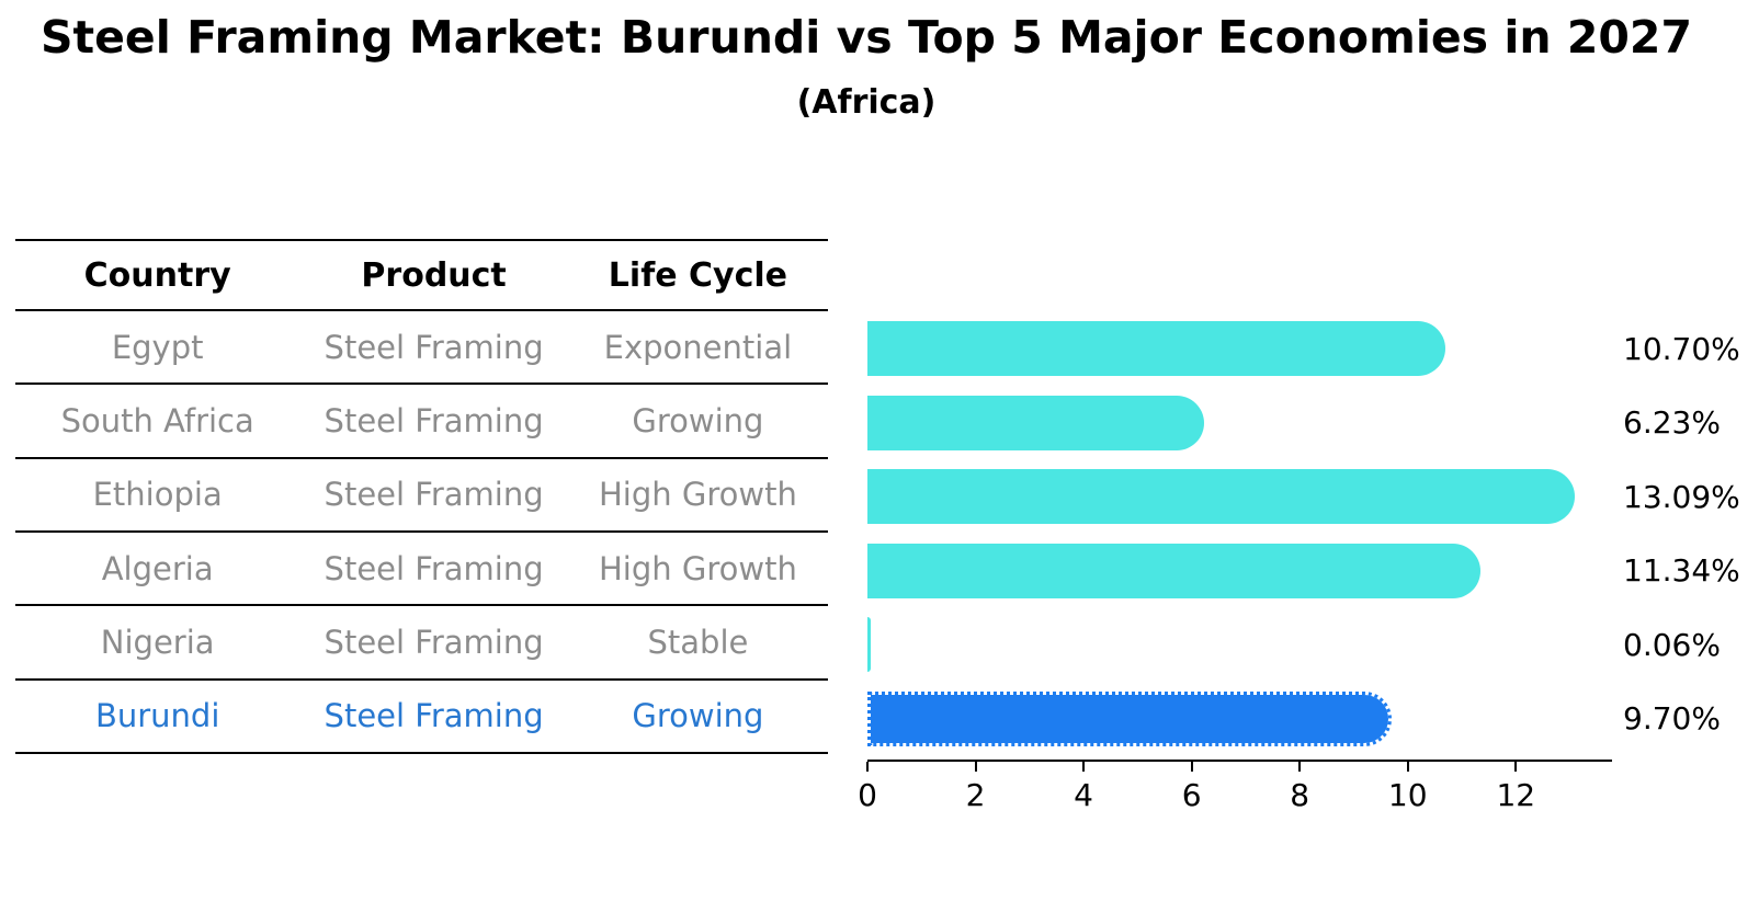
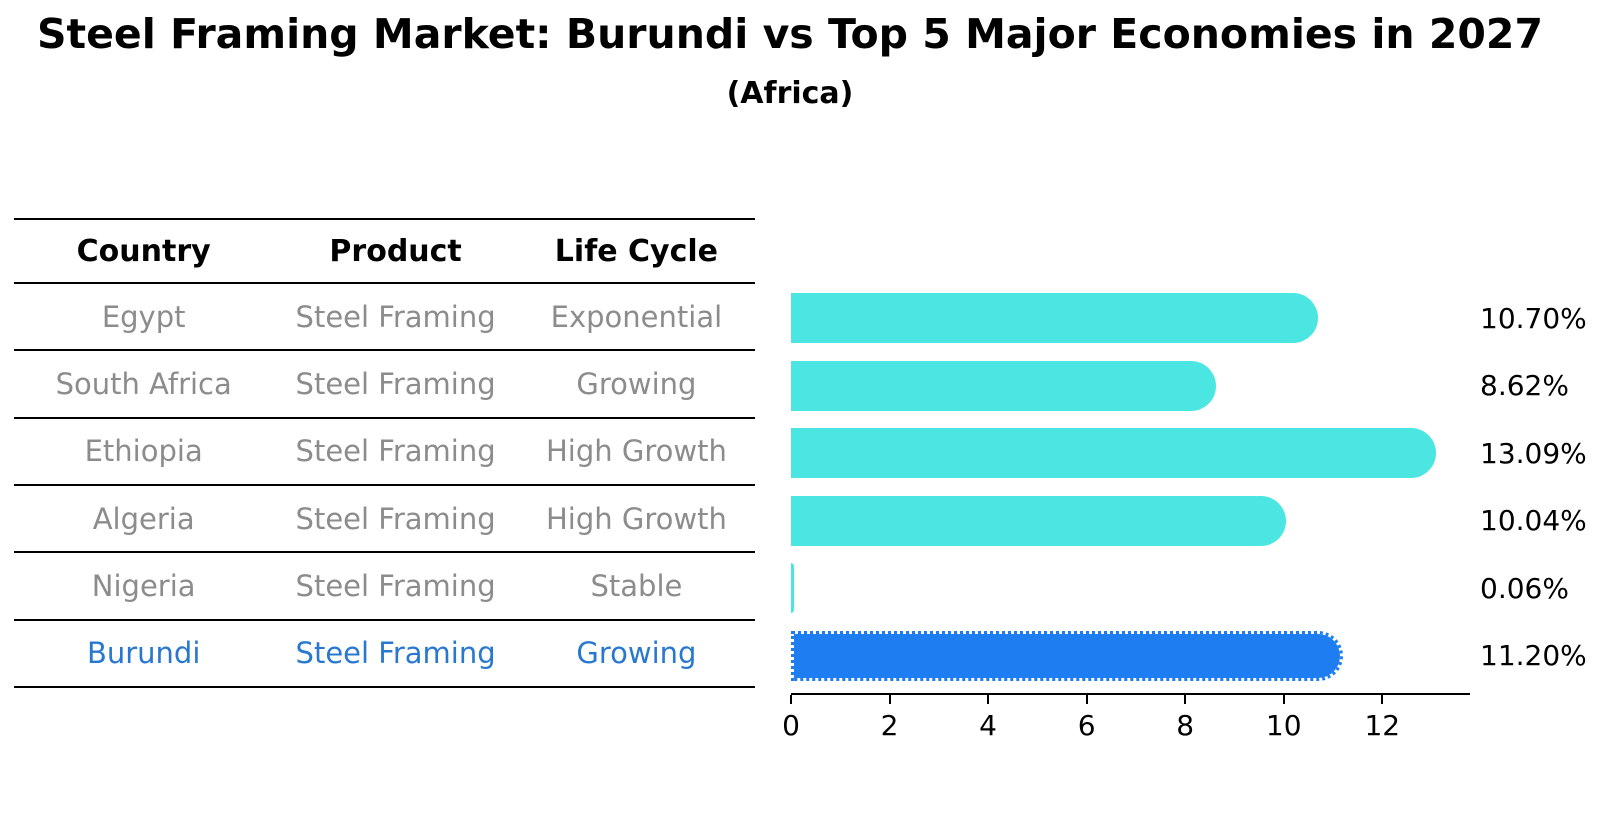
South Africa: 6.23% -> 8.62%
Algeria: 11.34% -> 10.04%
Burundi: 9.70% -> 11.20%
